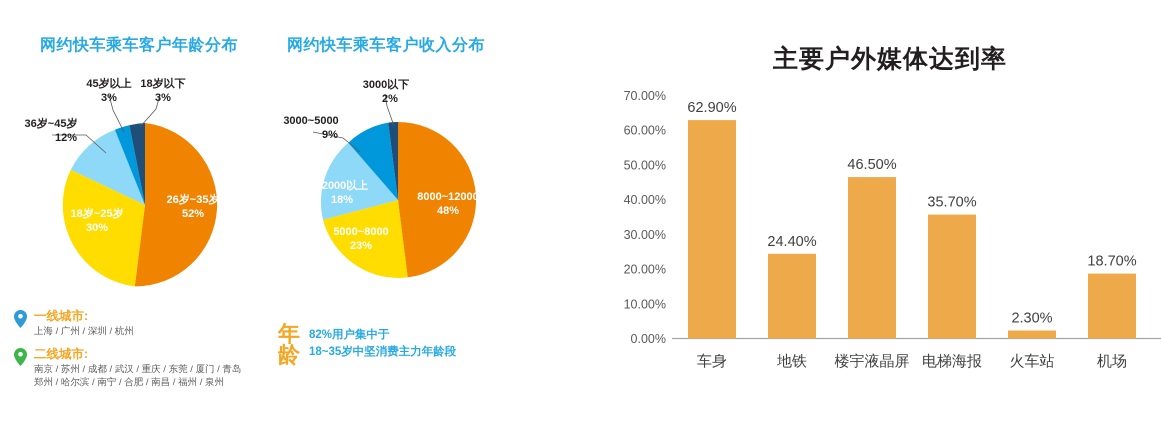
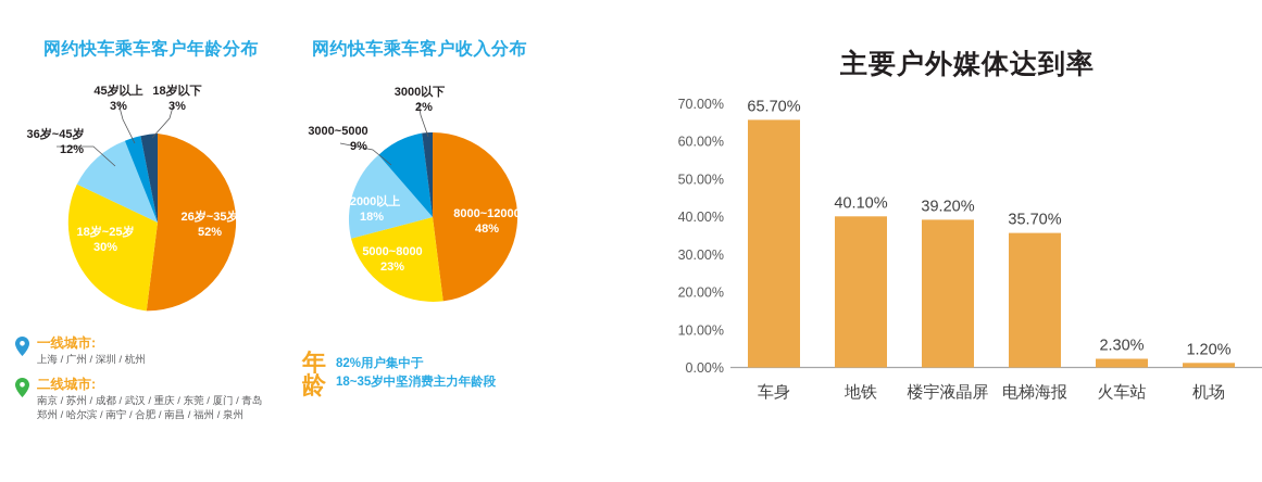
主要户外媒体达到率/车身: 62.90% -> 65.70%
主要户外媒体达到率/地铁: 24.40% -> 40.10%
主要户外媒体达到率/楼宇液晶屏: 46.50% -> 39.20%
主要户外媒体达到率/机场: 18.70% -> 1.20%
